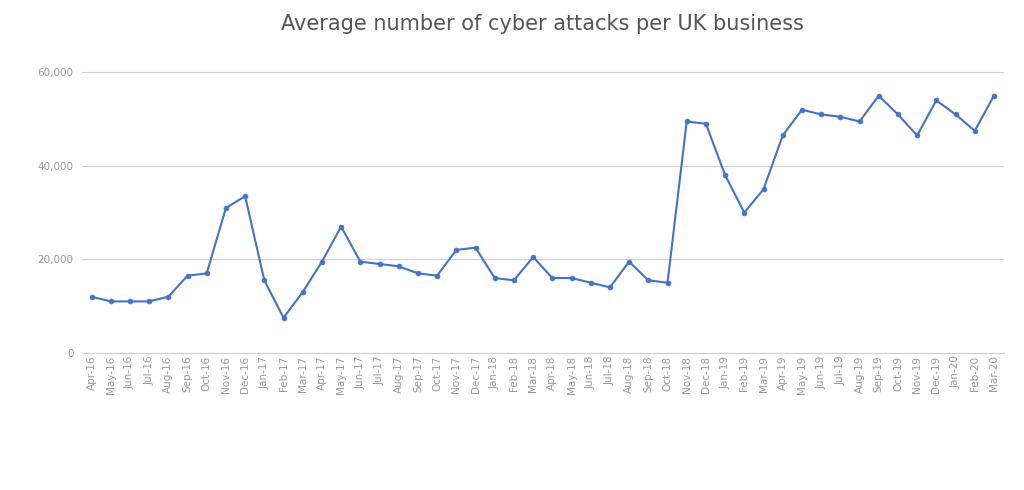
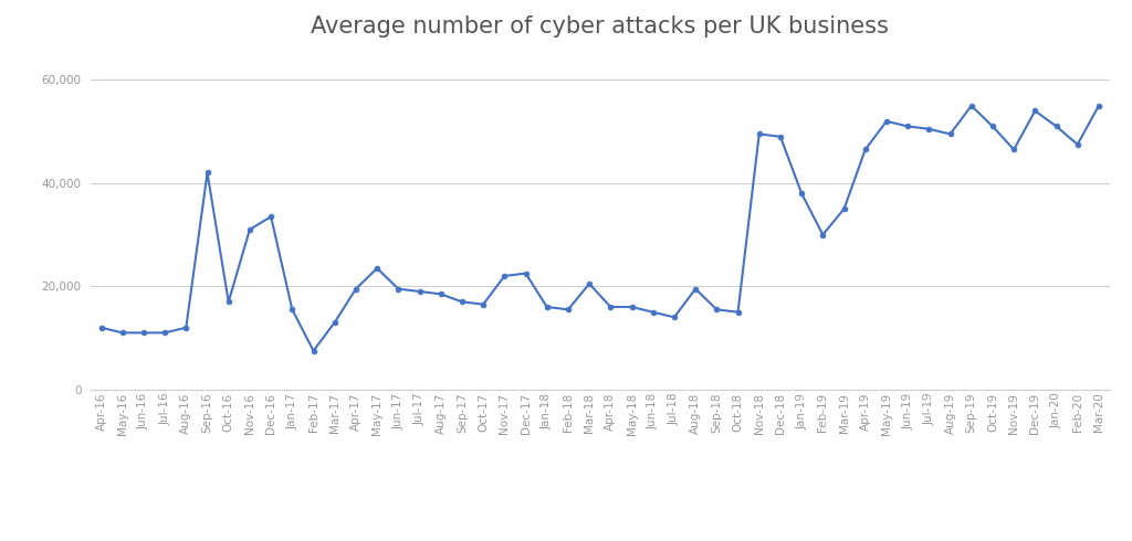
Sep-16: 16,500 -> 42,000
May-17: 27,000 -> 23,500
